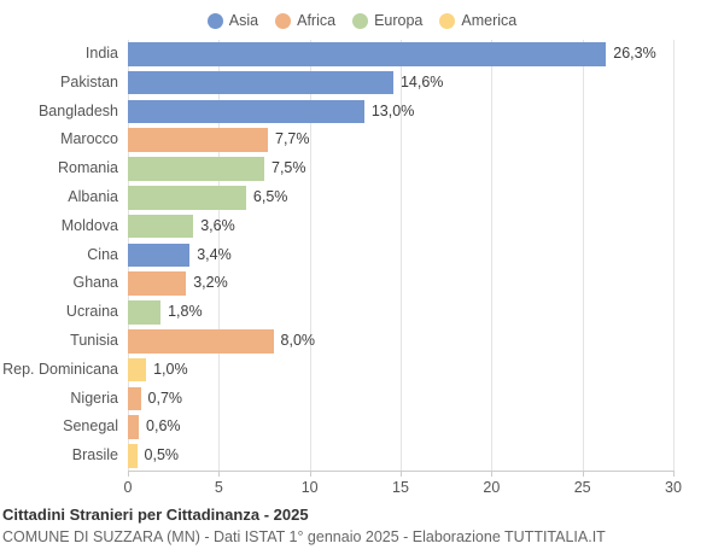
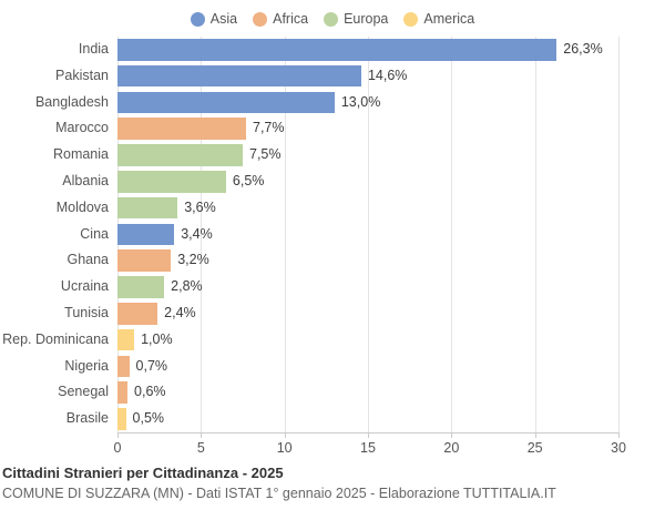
Ucraina: 1,8% -> 2,8%
Tunisia: 8,0% -> 2,4%
